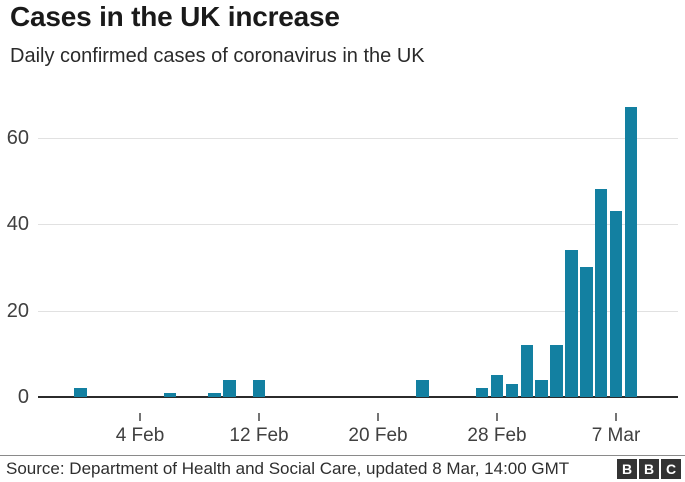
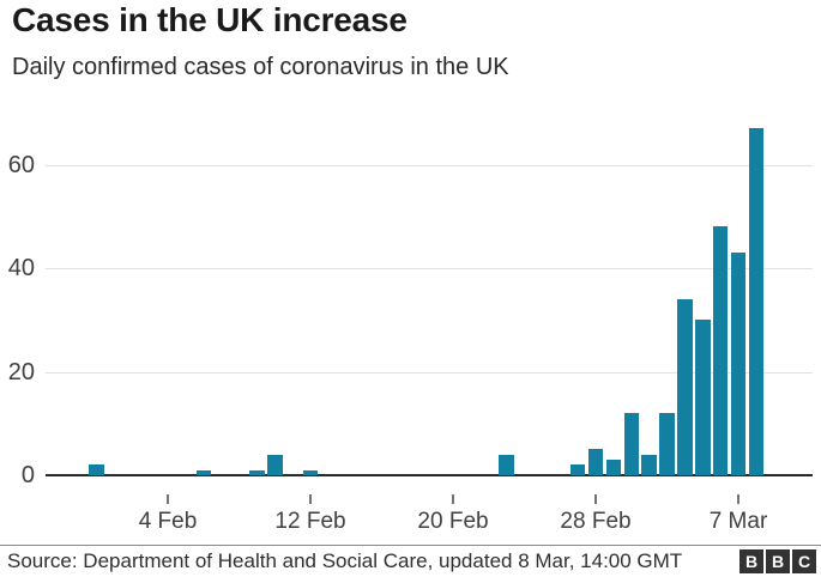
12 Feb: 4 -> 1
